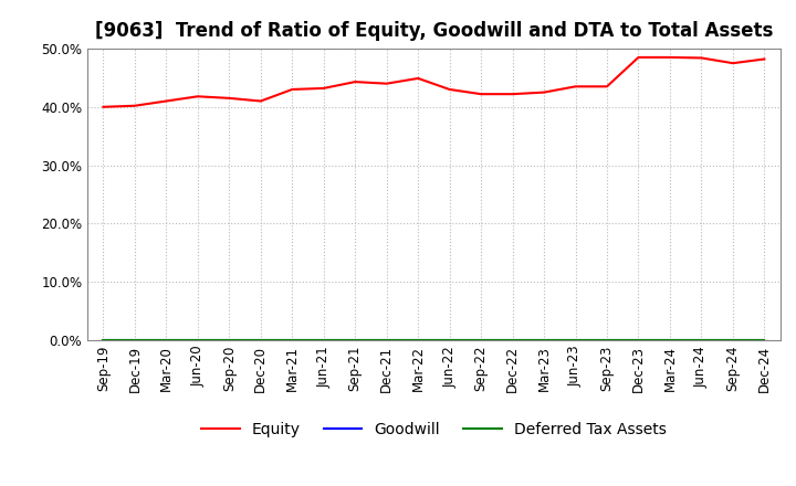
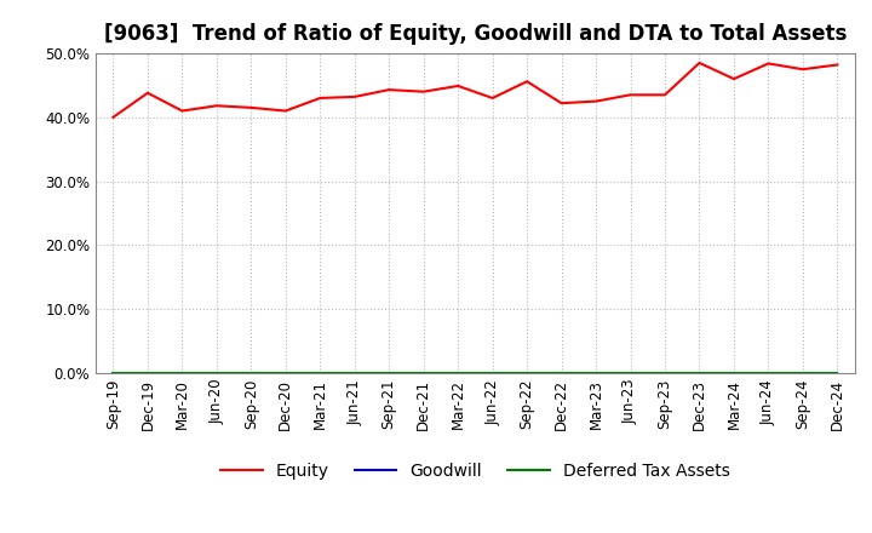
Equity/Dec-19: 40.2% -> 43.8%
Equity/Sep-22: 42.2% -> 45.6%
Equity/Mar-24: 48.5% -> 46.0%
